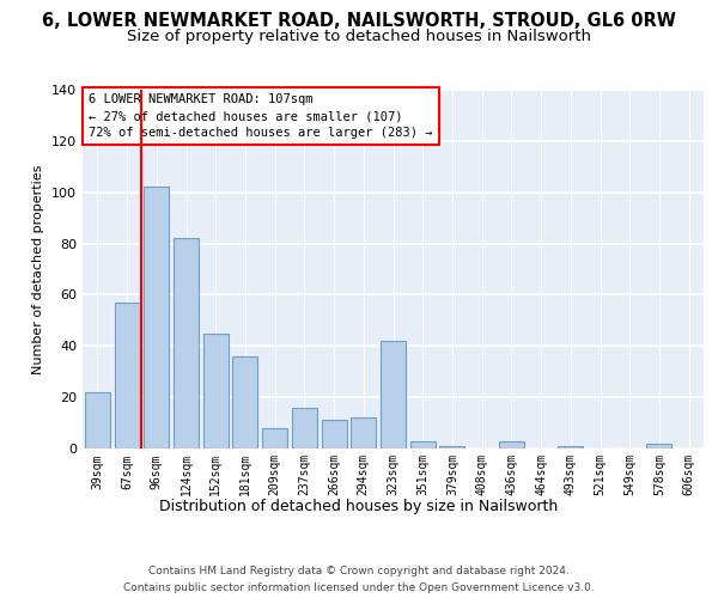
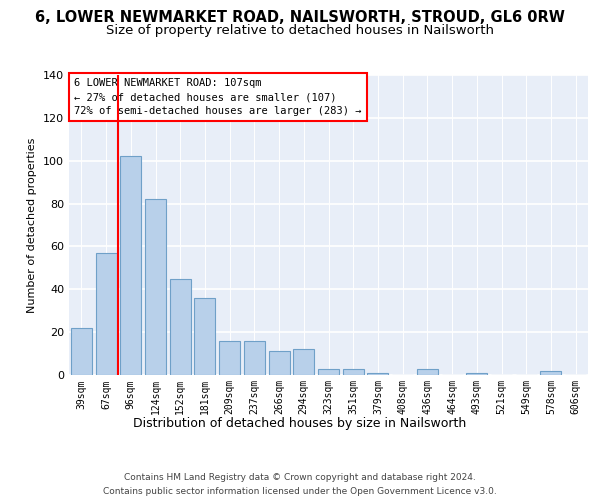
209sqm: 8 -> 16
323sqm: 42 -> 3
